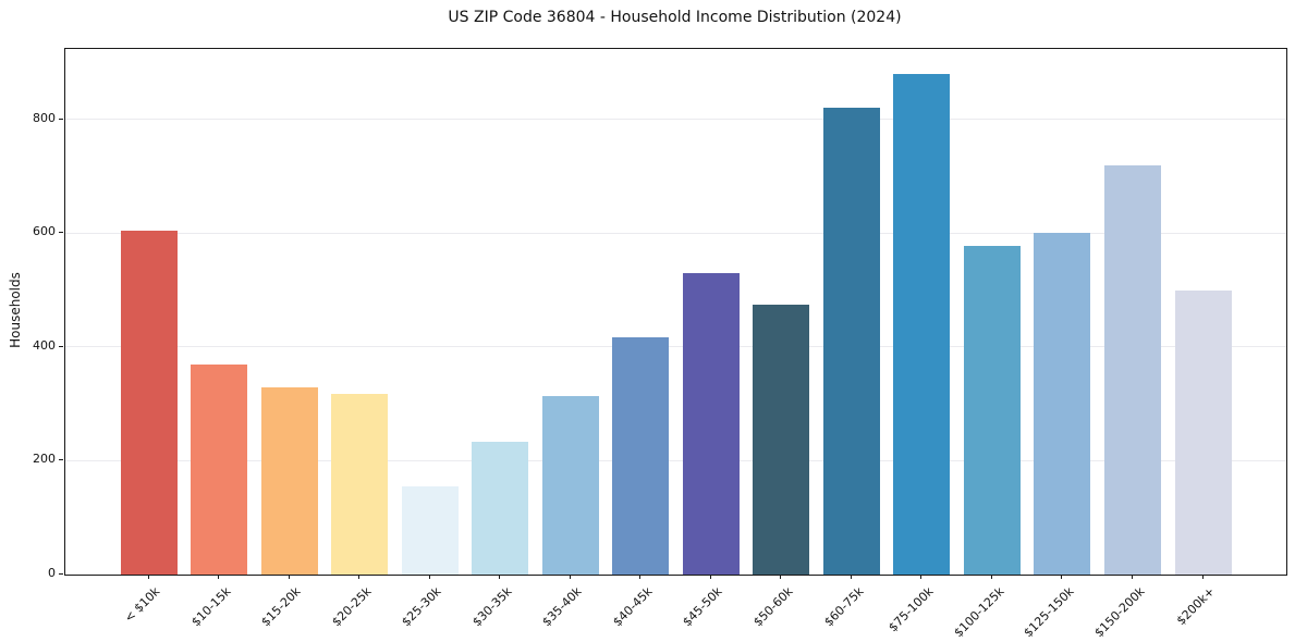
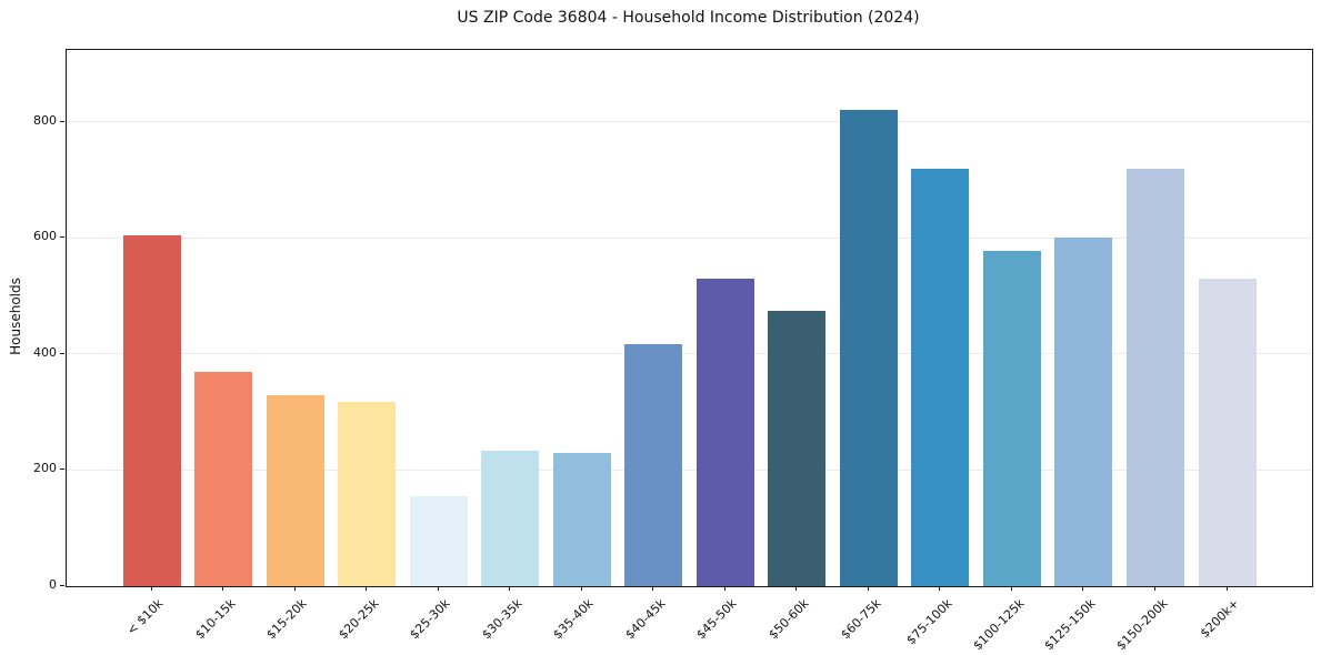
$35-40k: 310 -> 230
$75-100k: 880 -> 720
$200k+: 500 -> 530
